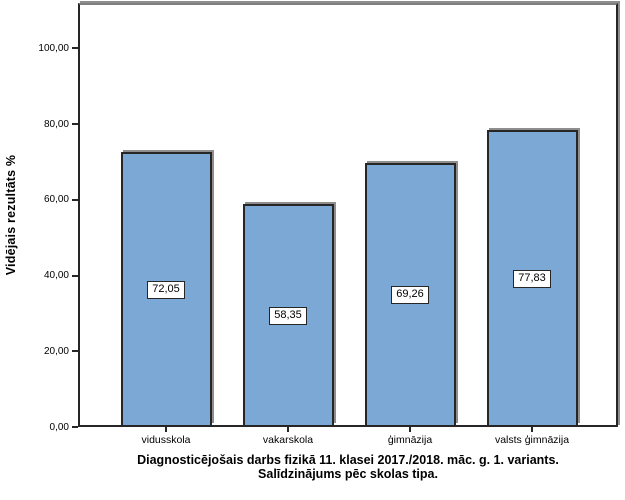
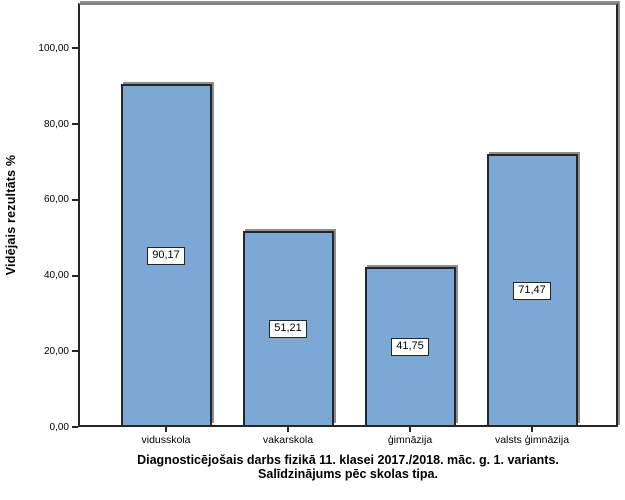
vidusskola: 72,05 -> 90,17
vakarskola: 58,35 -> 51,21
ģimnāzija: 69,26 -> 41,75
valsts ģimnāzija: 77,83 -> 71,47
